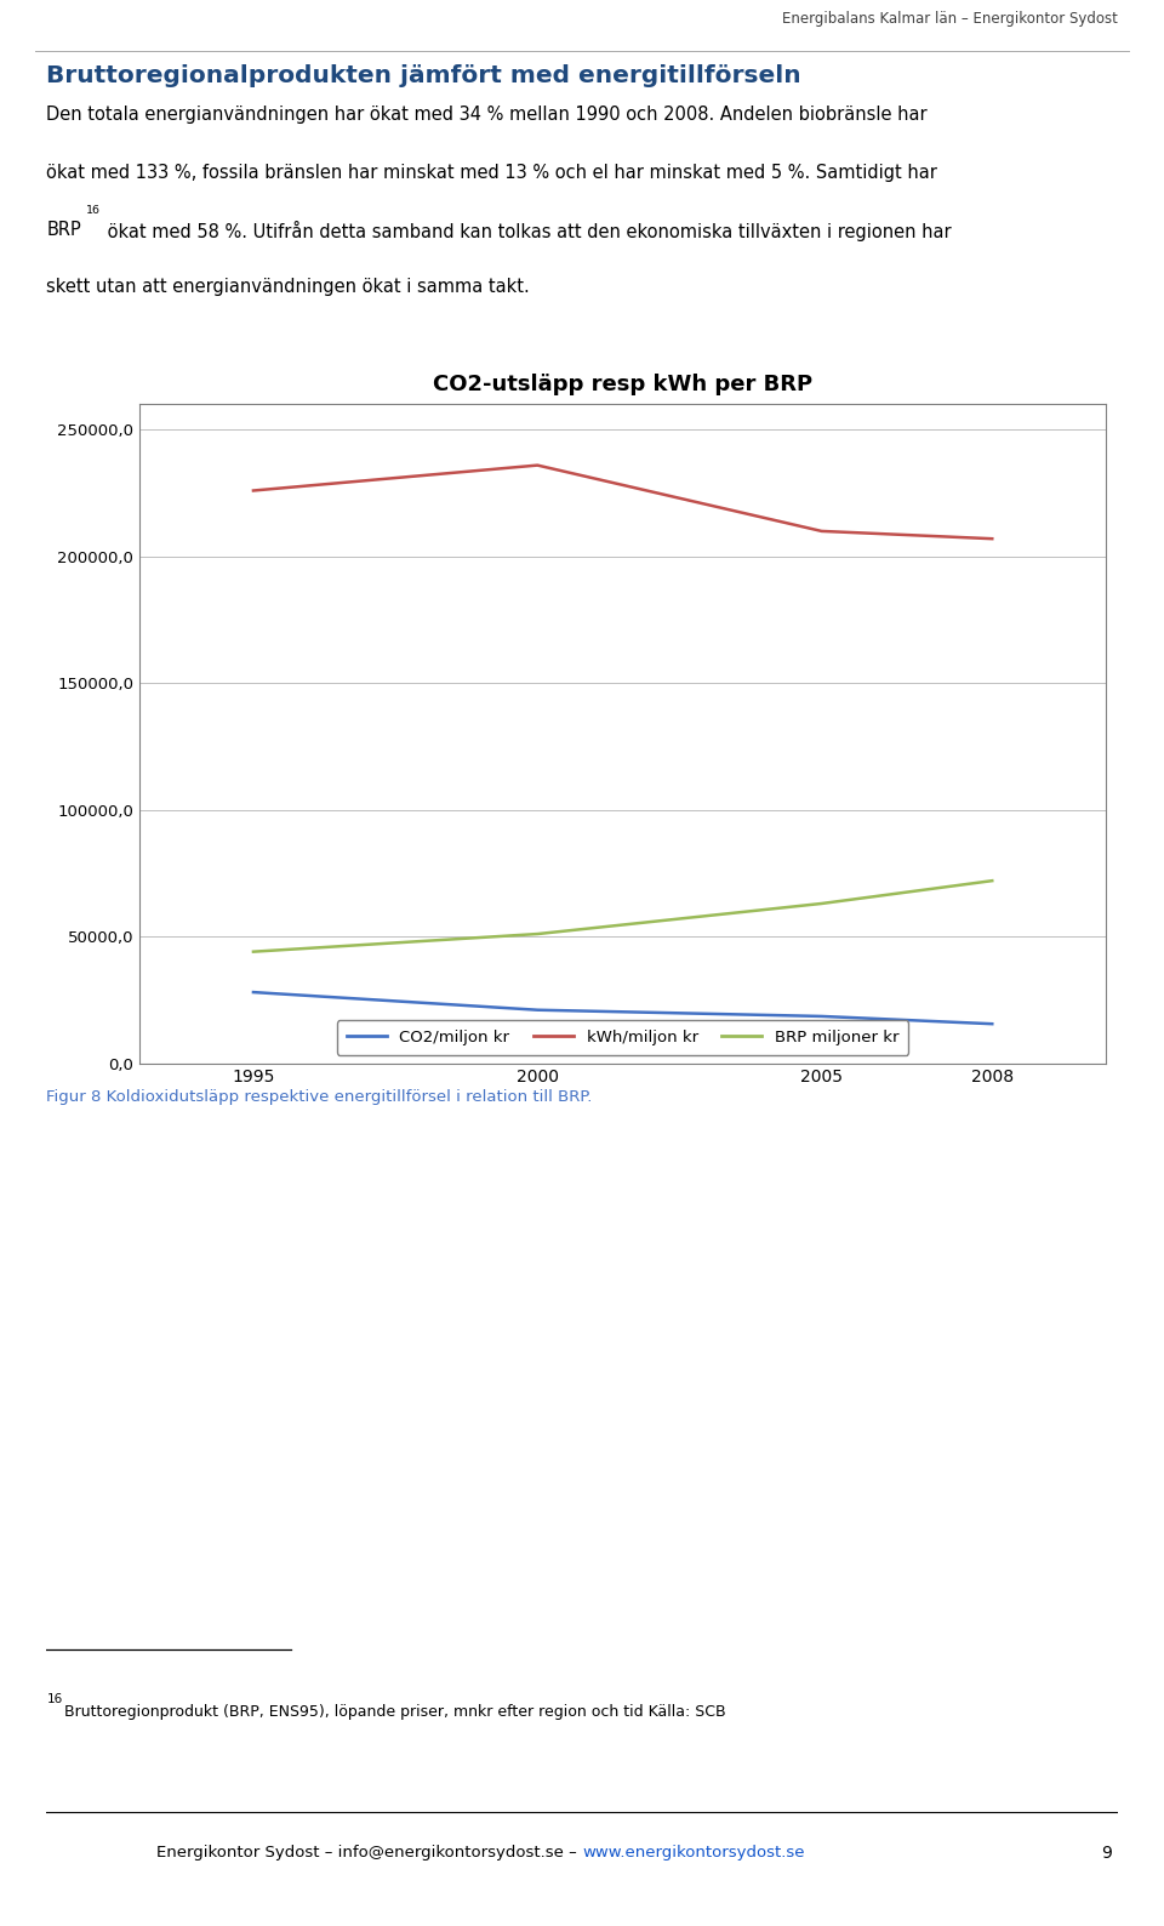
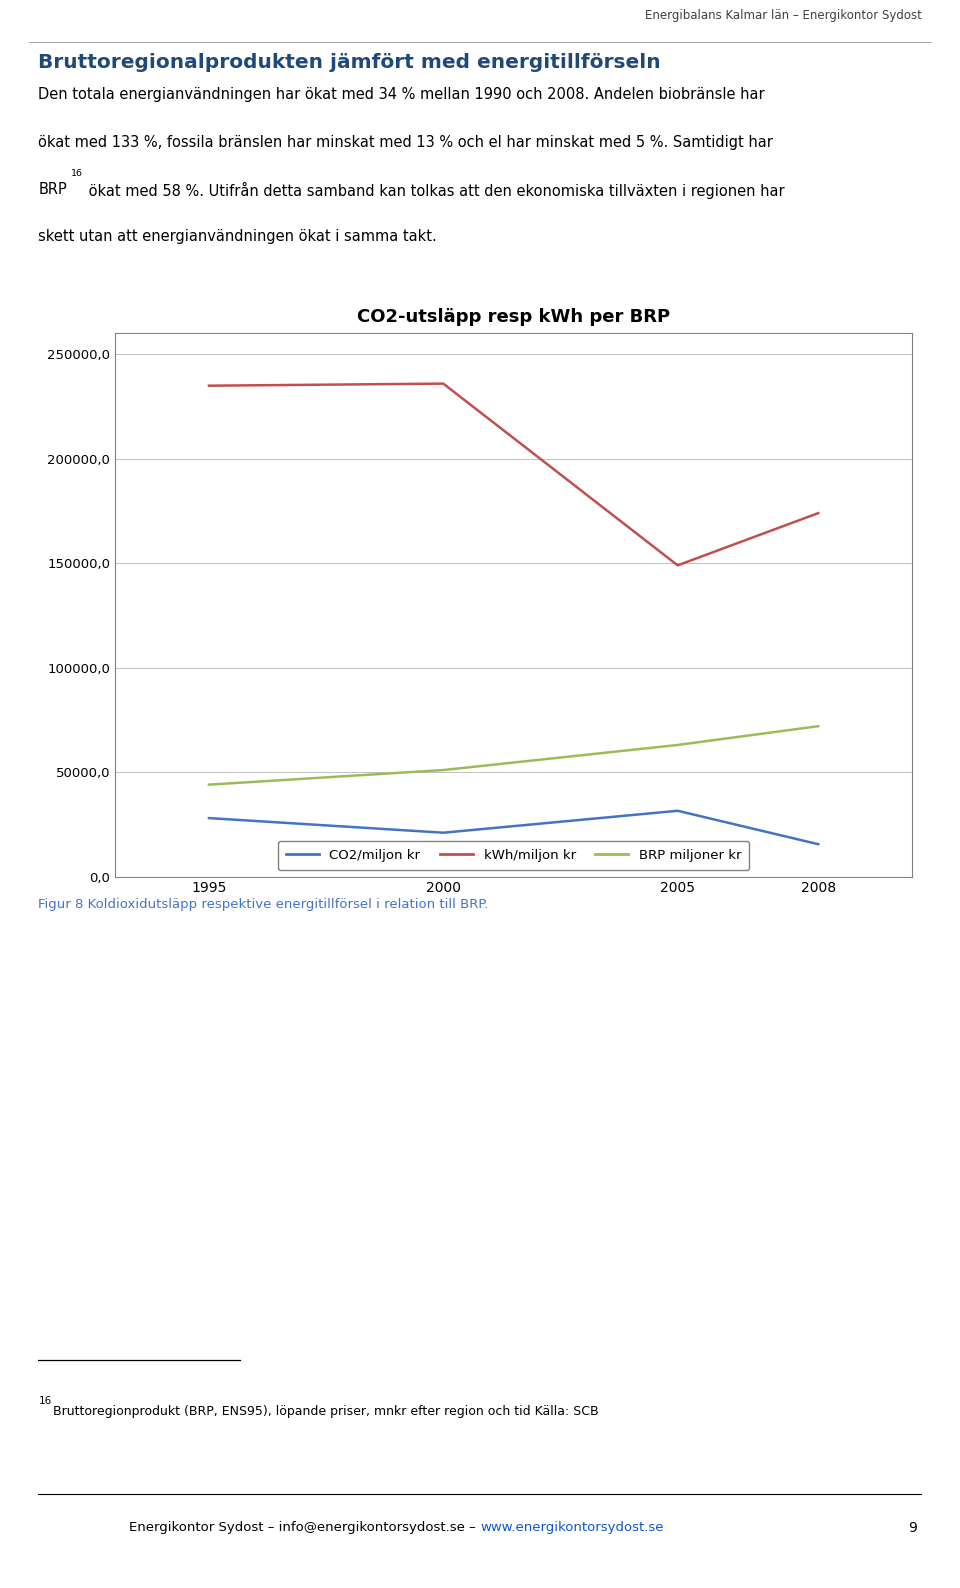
kWh/miljon kr/1995: 226000 -> 235000
CO2/miljon kr/2005: 18500 -> 31500
kWh/miljon kr/2005: 210000 -> 149000
kWh/miljon kr/2008: 207000 -> 174000
